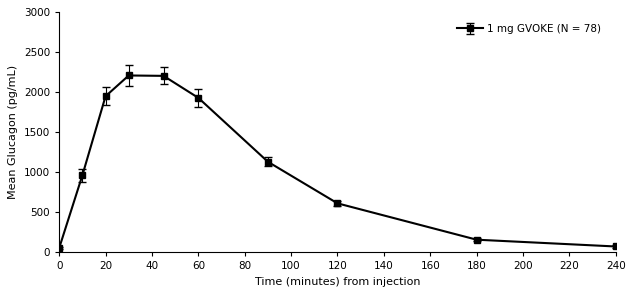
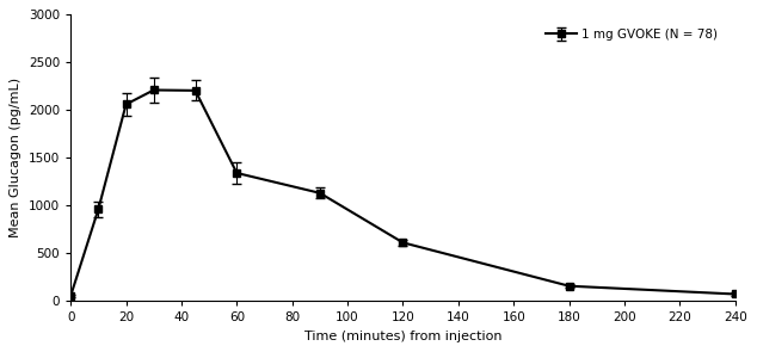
20: 1950 -> 2060
60: 1930 -> 1340
